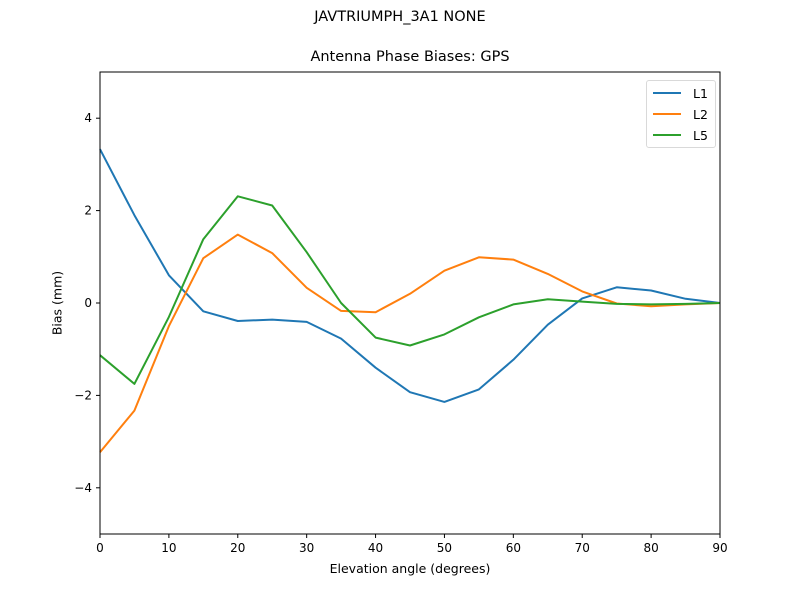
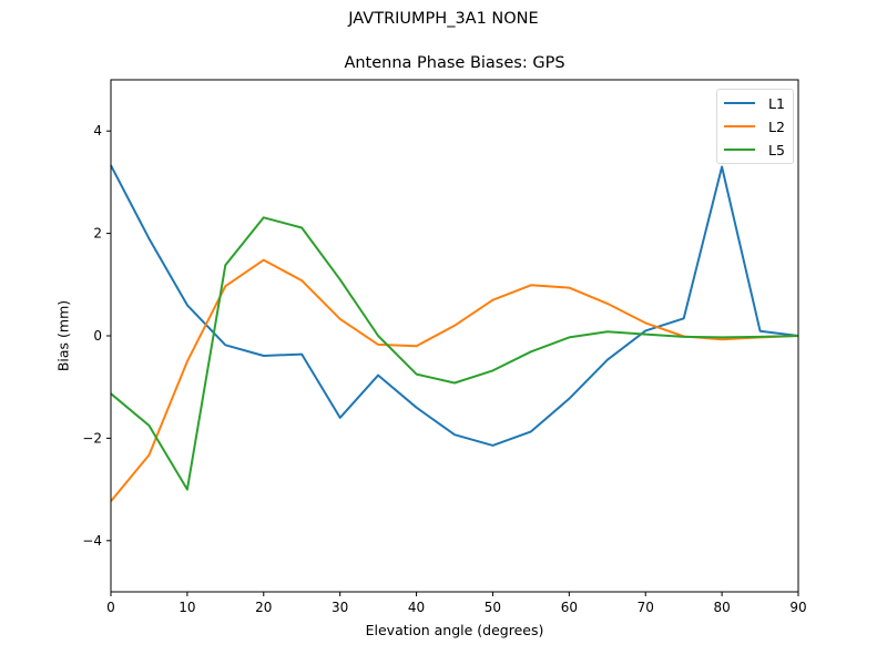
L5/10: -0.3 -> -3.0
L1/30: -0.4 -> -1.6
L1/80: 0.3 -> 3.3
